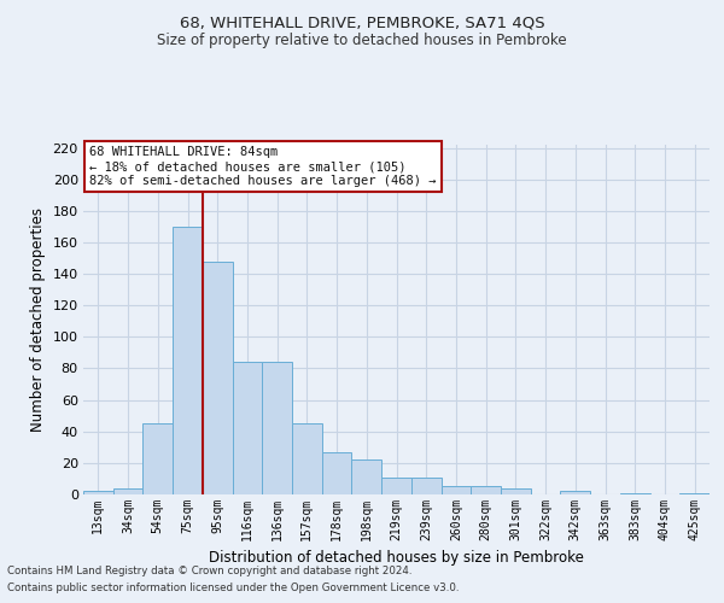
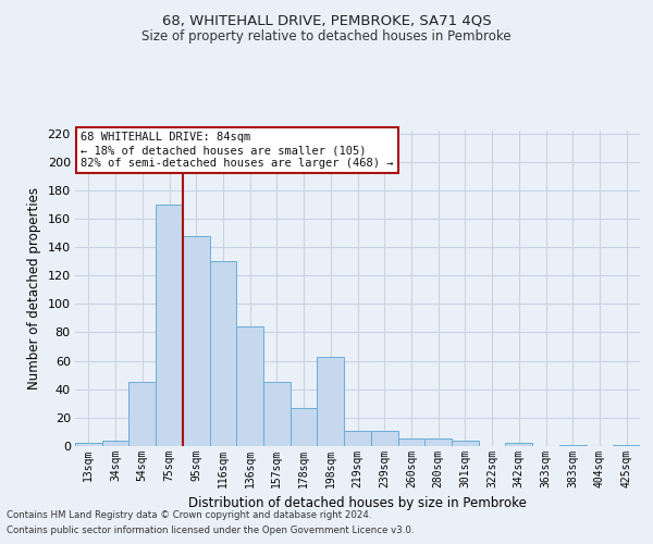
116sqm: 84 -> 130
198sqm: 22 -> 63
